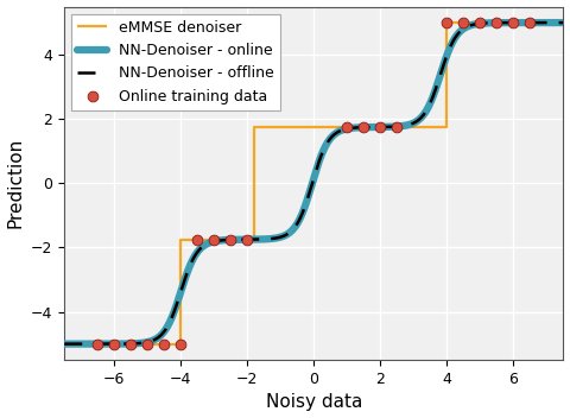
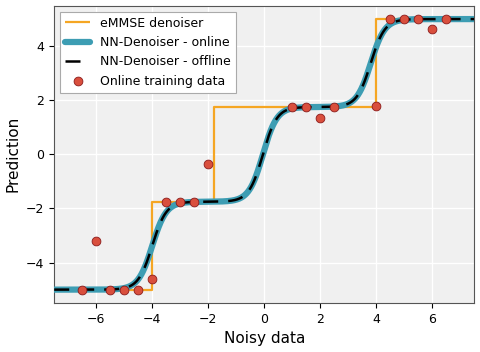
Online training data/−6: -5.00 -> -3.20
Online training data/−4: -5.00 -> -4.60
Online training data/−2: -1.75 -> -0.35
Online training data/2: 1.75 -> 1.35
Online training data/4: 5.00 -> 1.80
Online training data/6: 5.00 -> 4.65
